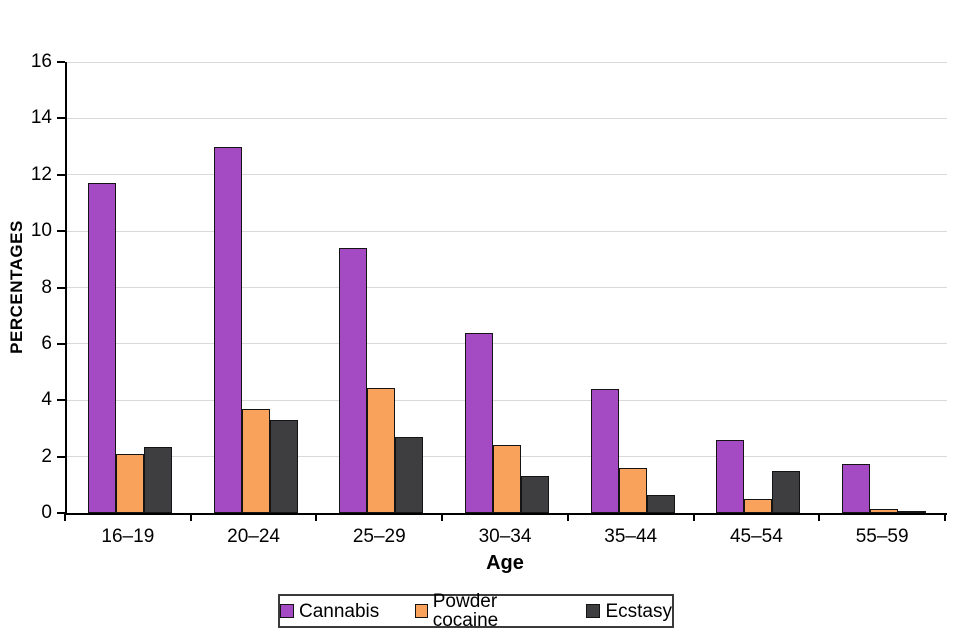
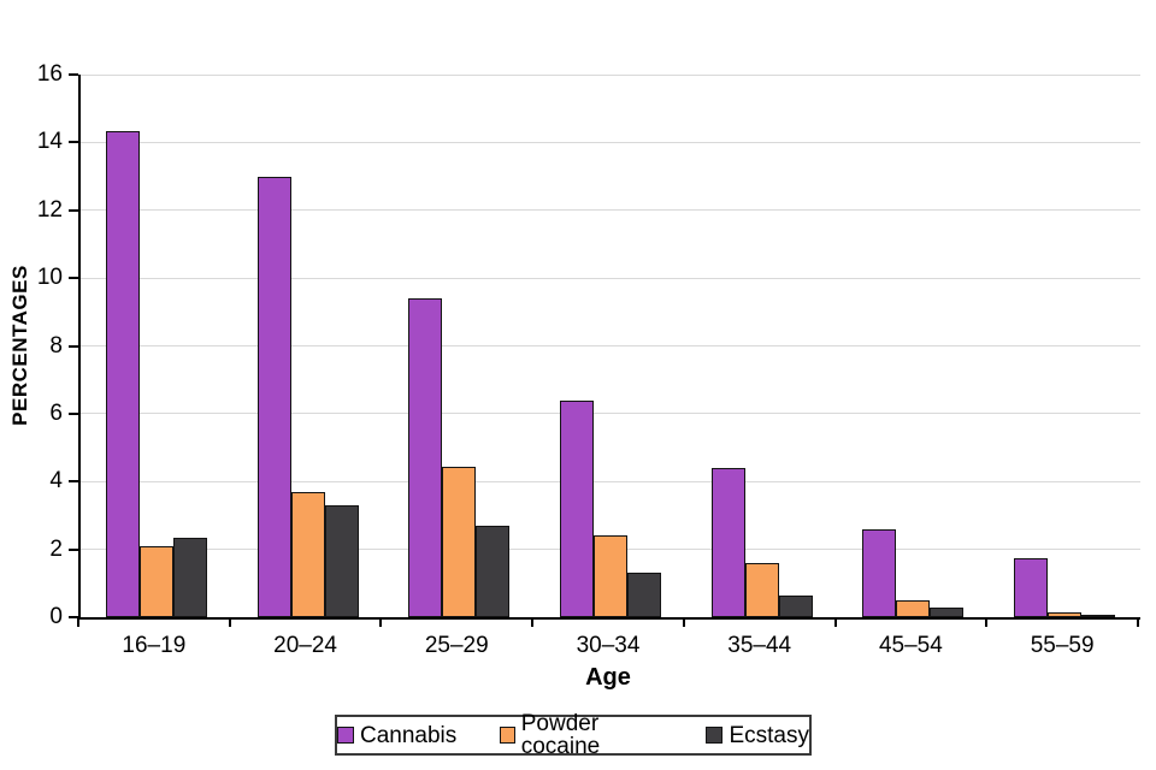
Cannabis/16–19: 11.7 -> 14.3
Ecstasy/45–54: 1.5 -> 0.3
